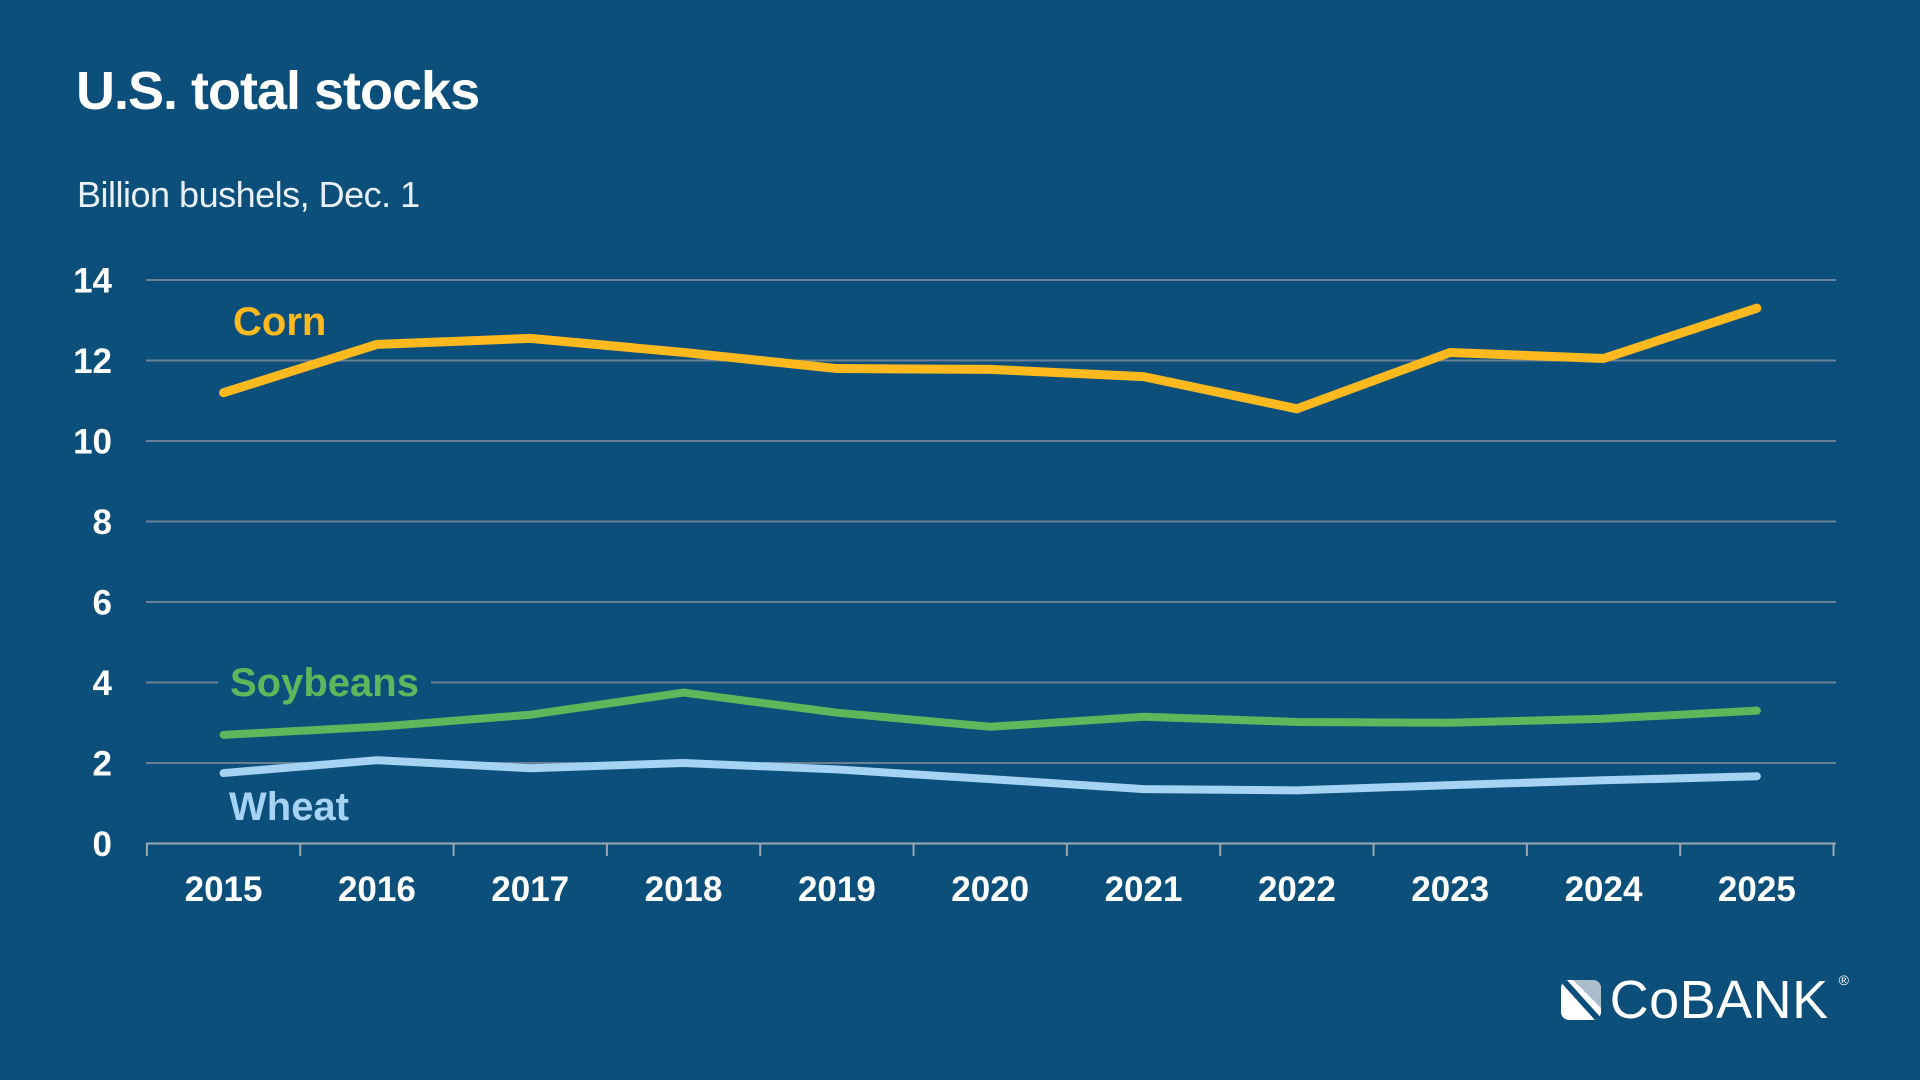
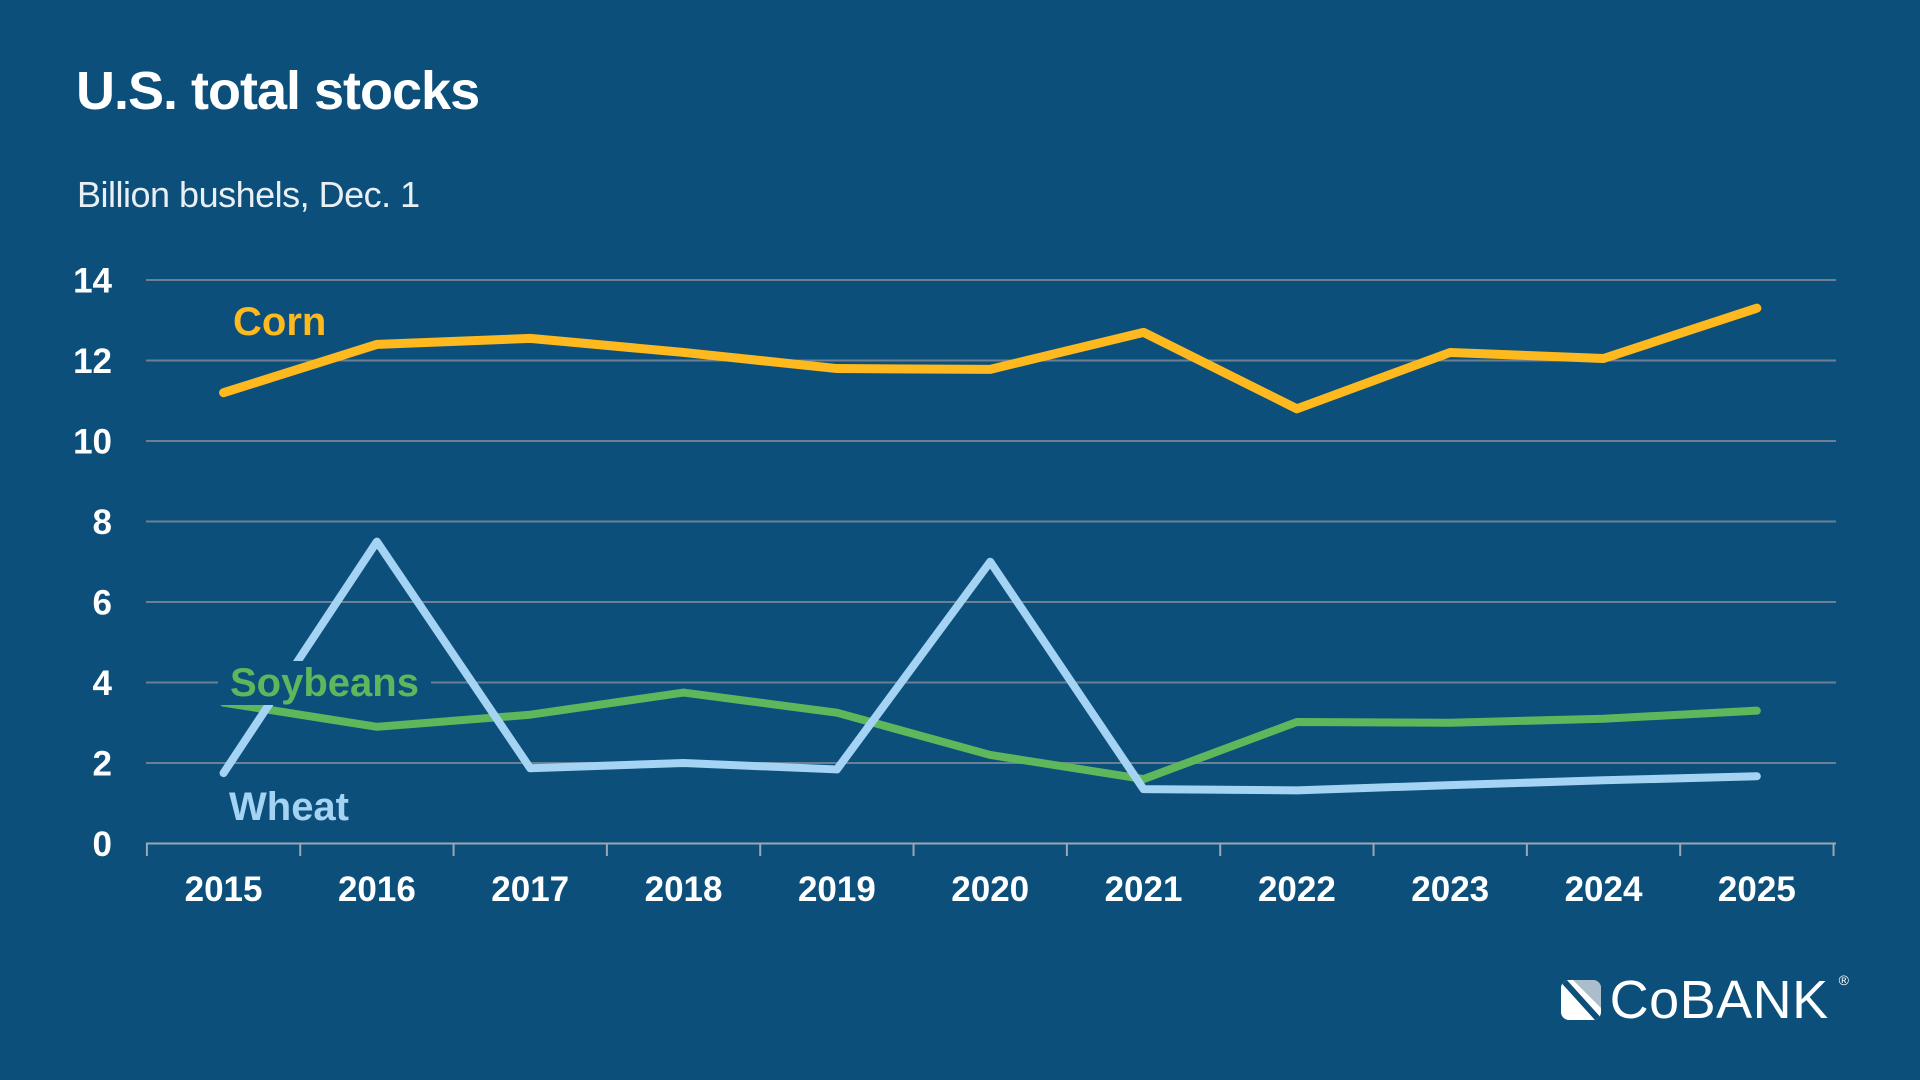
Soybeans/2015: 2.7 -> 3.5
Wheat/2016: 2.1 -> 7.5
Soybeans/2020: 2.9 -> 2.2
Wheat/2020: 1.6 -> 7.0
Corn/2021: 11.6 -> 12.7
Soybeans/2021: 3.1 -> 1.6
